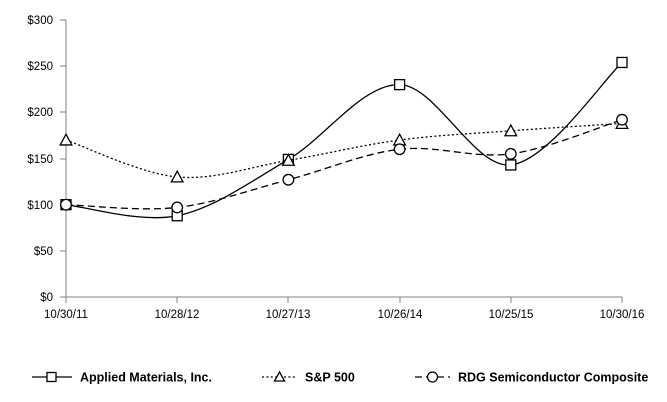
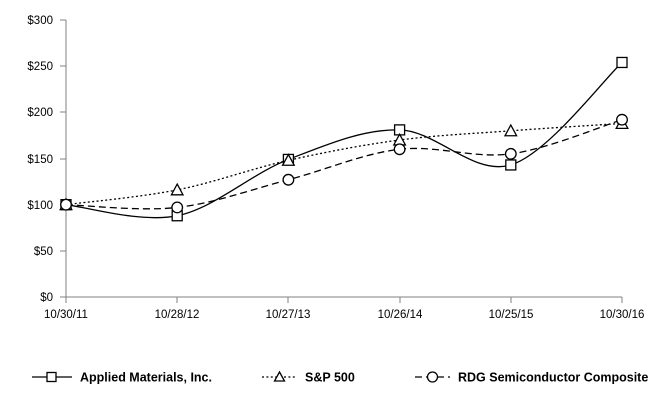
S&P 500/10/30/11: $170 -> $100
S&P 500/10/28/12: $130 -> $120
Applied Materials, Inc./10/26/14: $230 -> $180
